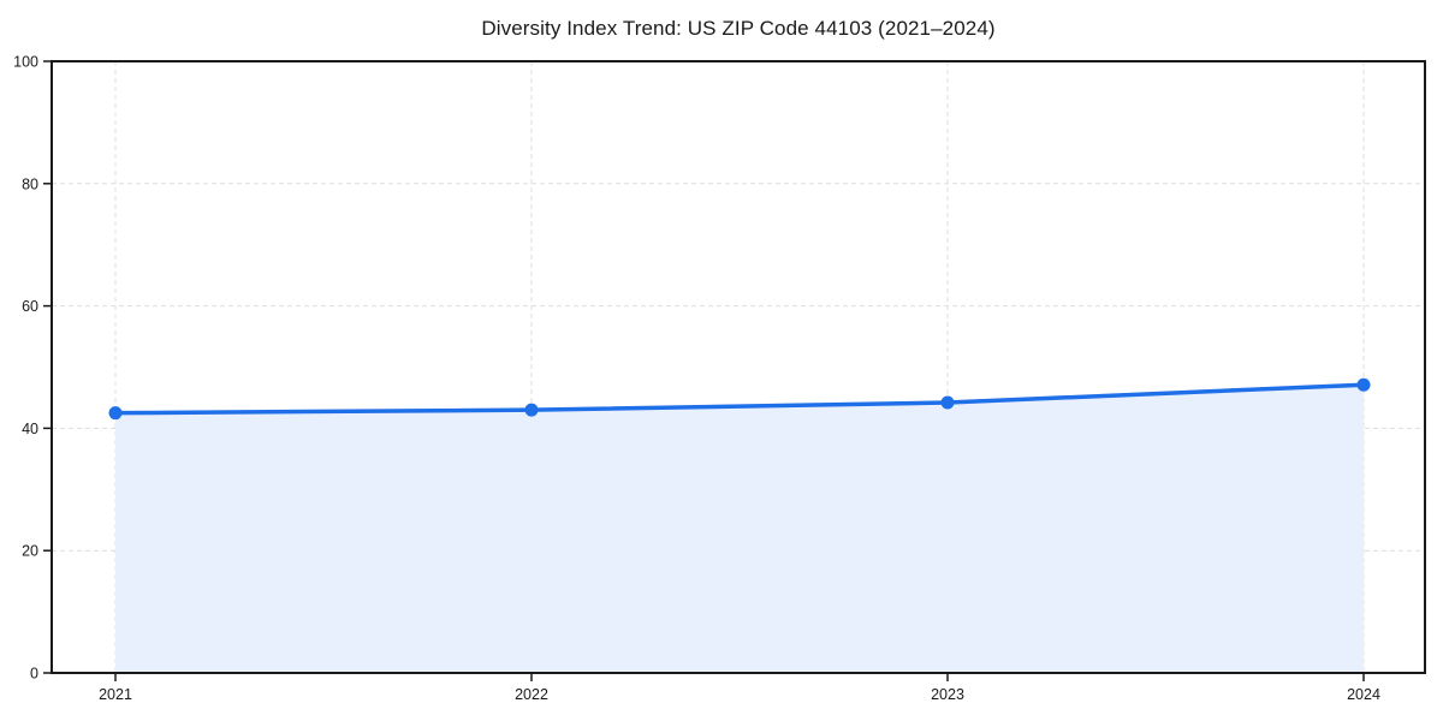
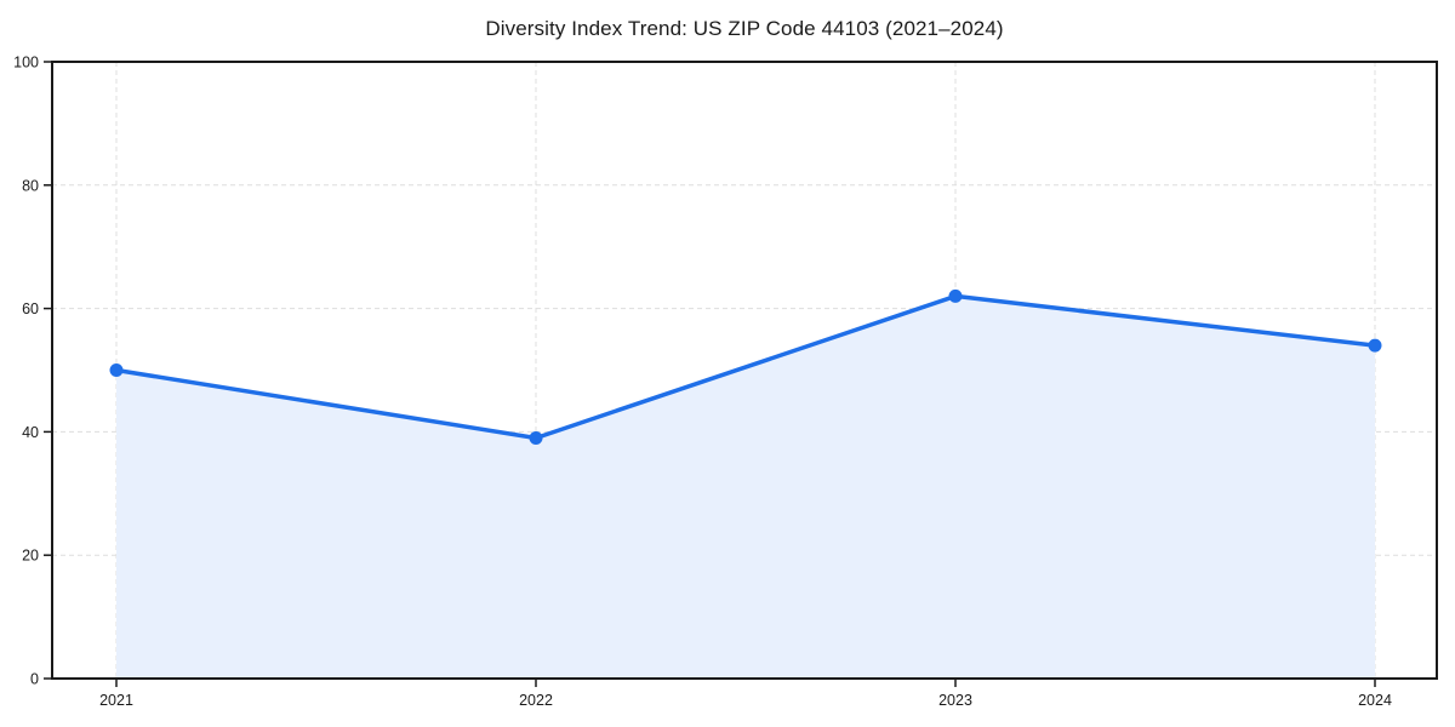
2021: 42 -> 50
2022: 43 -> 39
2023: 44 -> 62
2024: 47 -> 54
